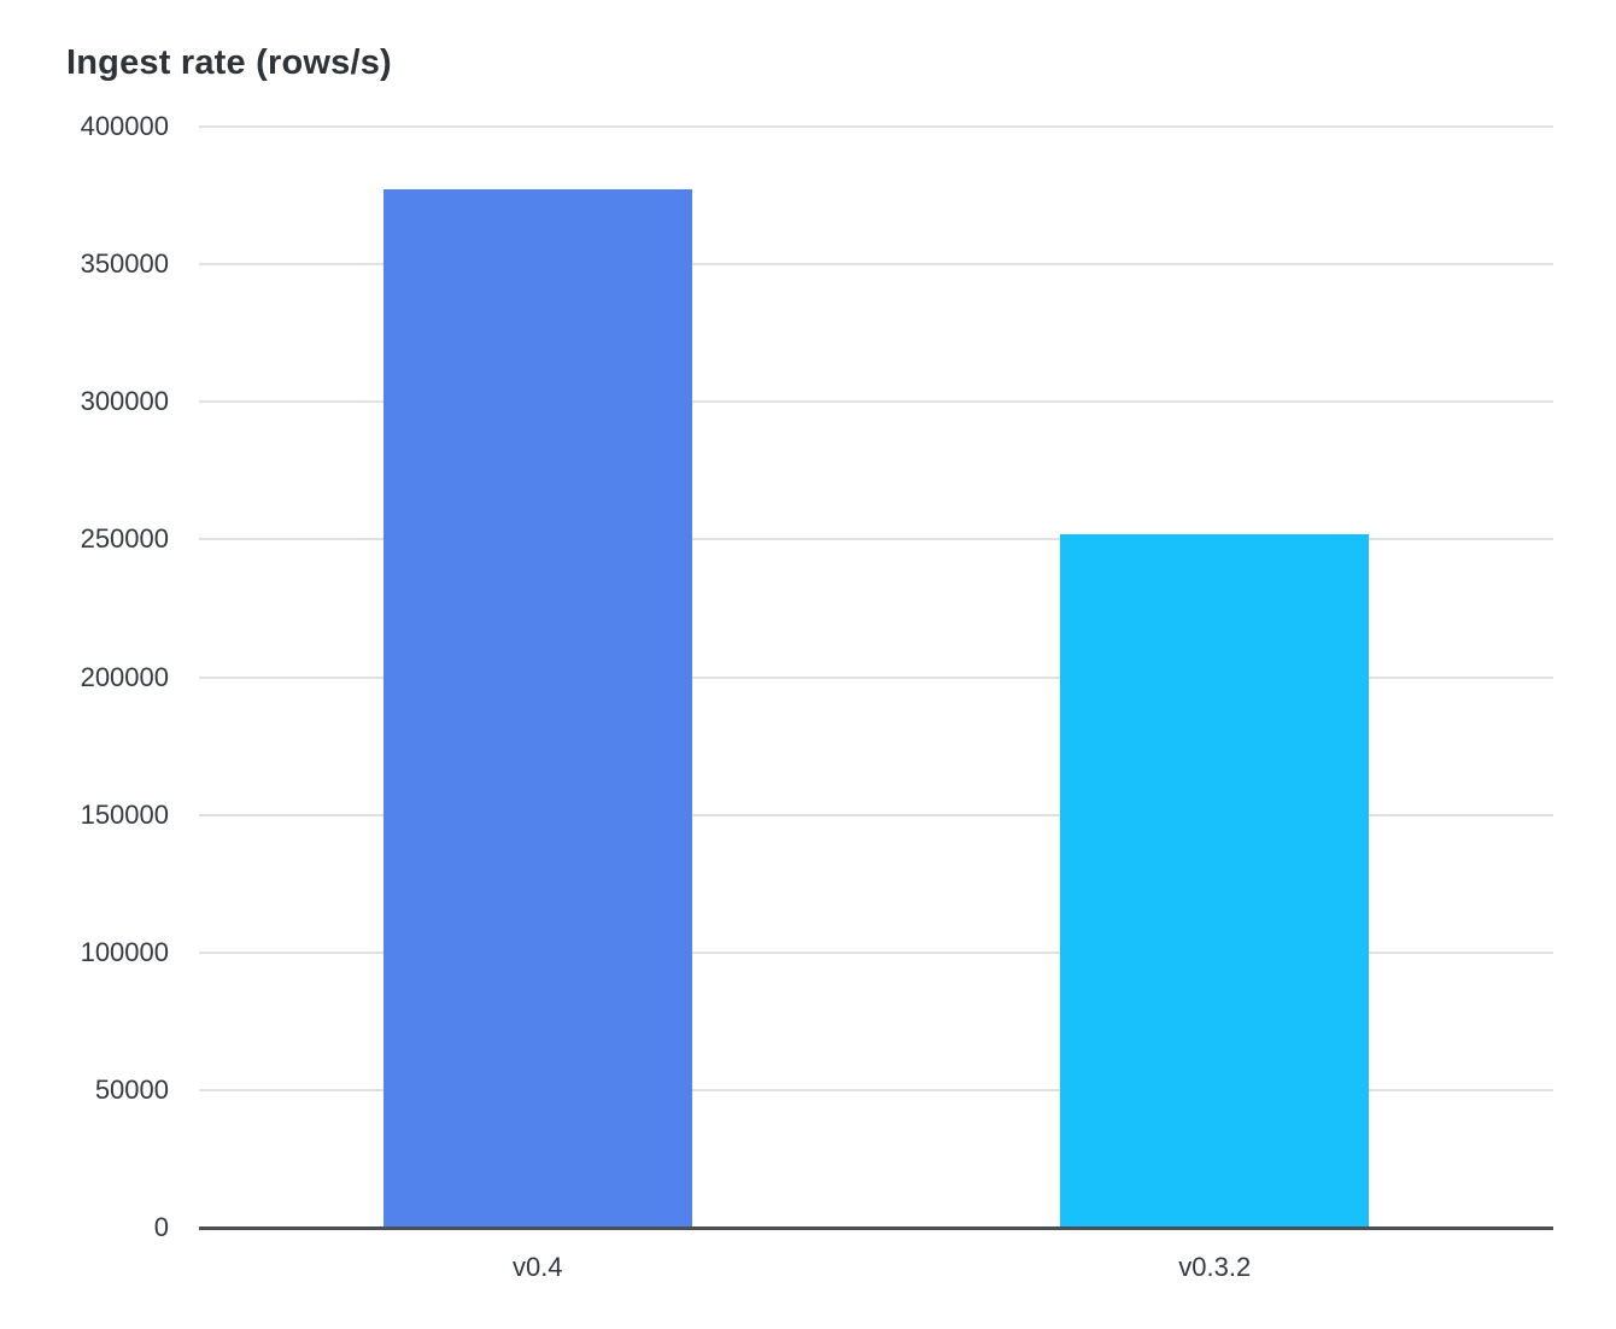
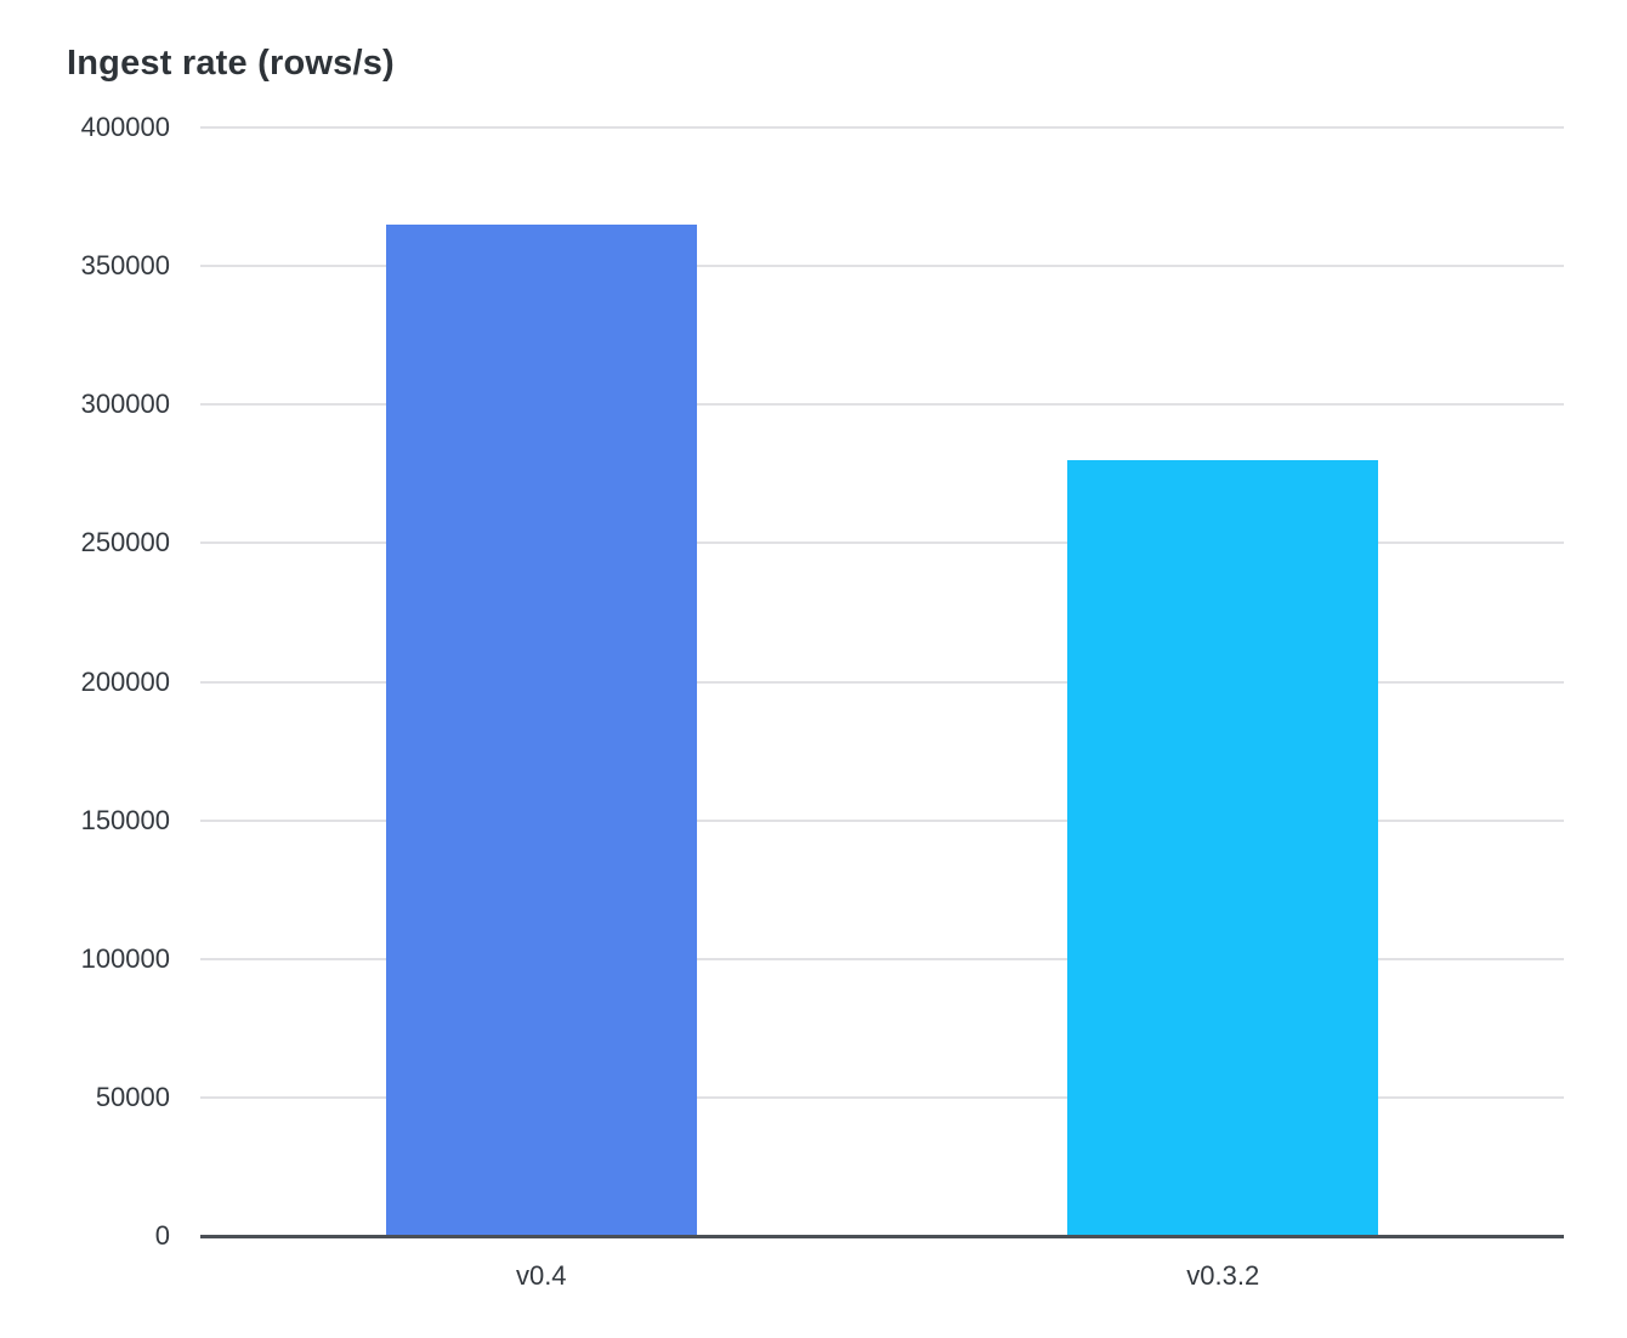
v0.4: 377000 -> 365000
v0.3.2: 252000 -> 280000
